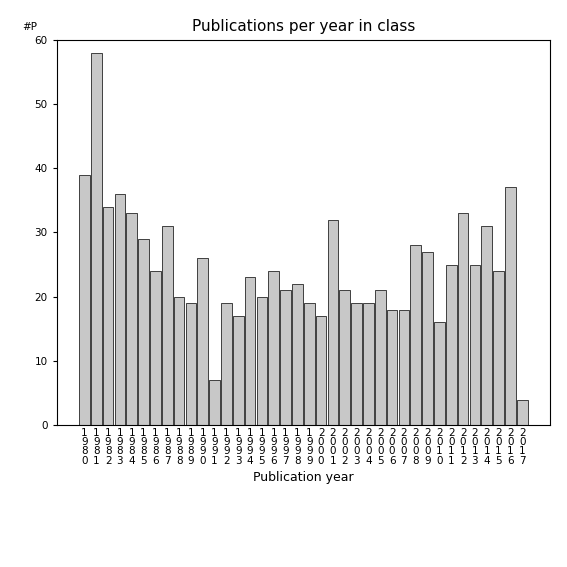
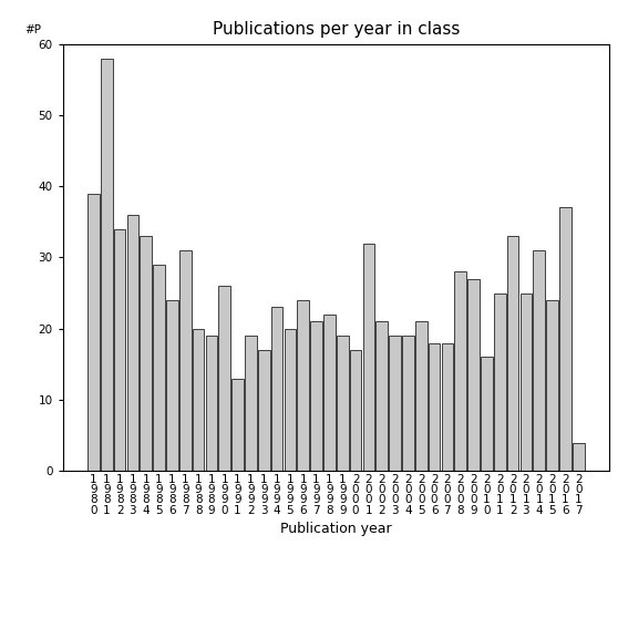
1 9 9 1: 7 -> 13
